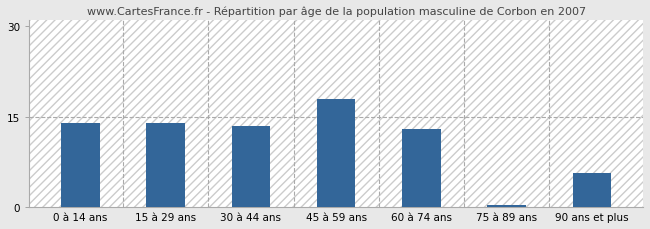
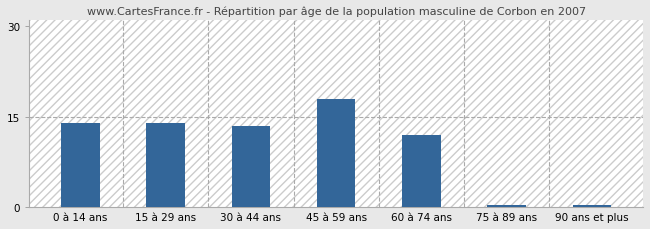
60 à 74 ans: 13.0 -> 12.0
90 ans et plus: 5.6 -> 0.3
